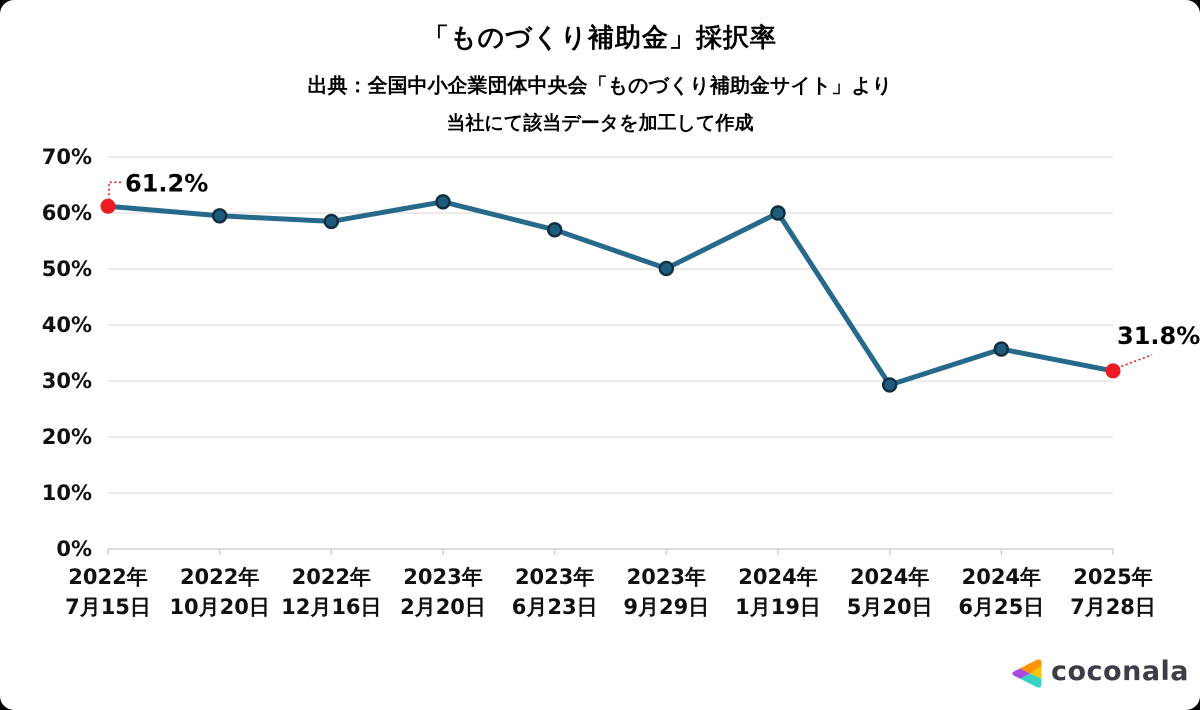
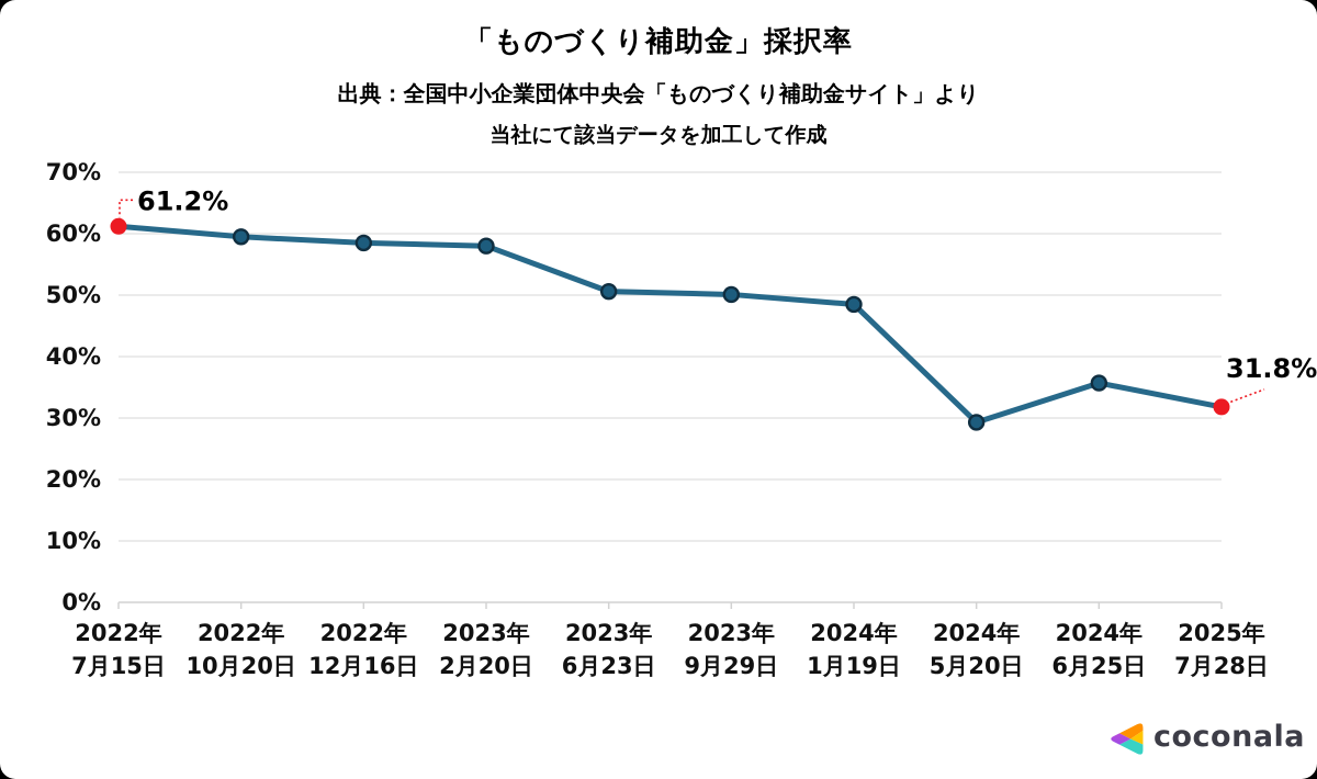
2023年 2月20日: 62% -> 58%
2023年 6月23日: 57% -> 51%
2024年 1月19日: 60% -> 48%
